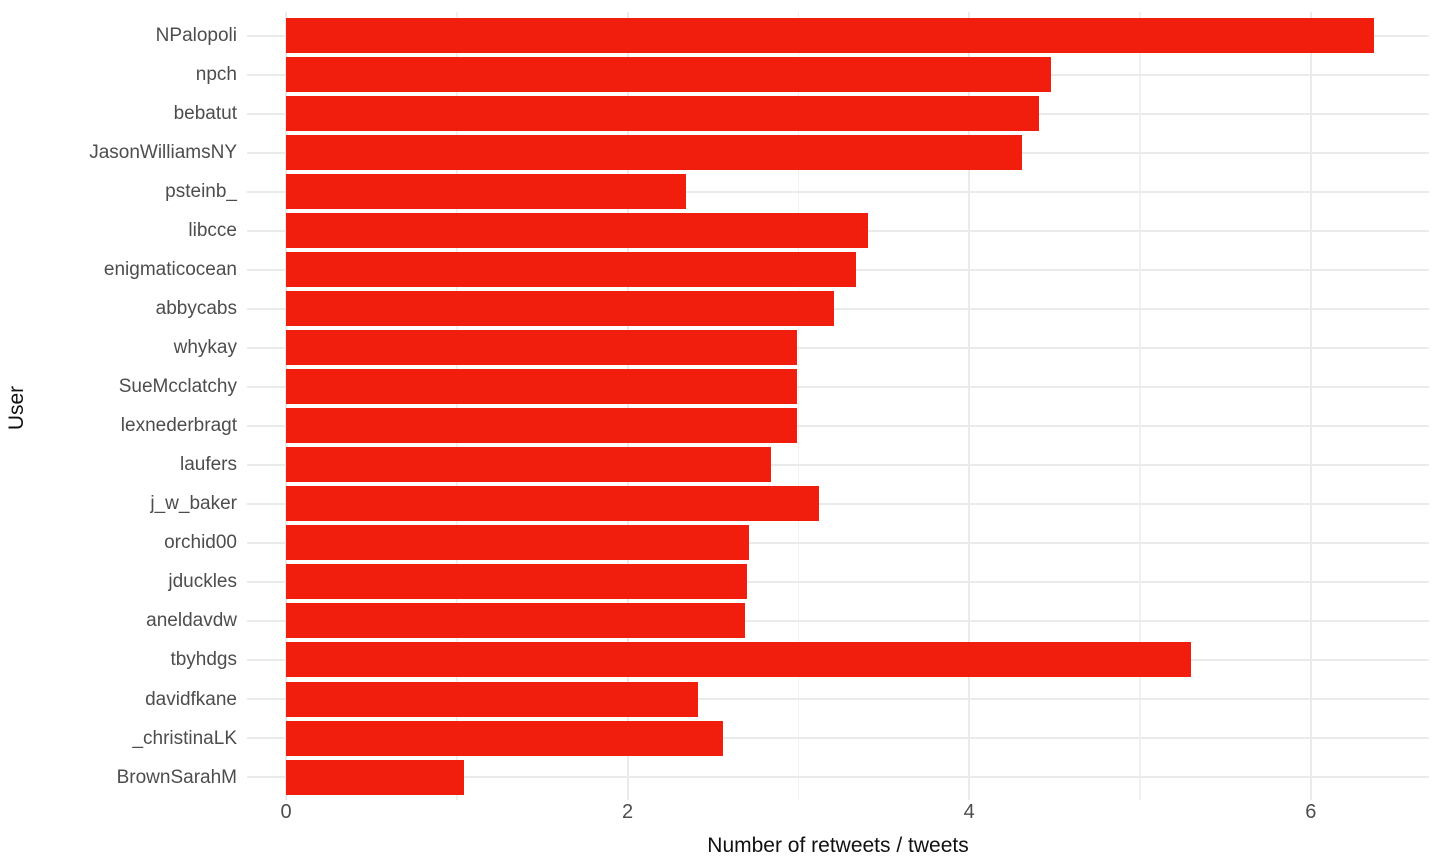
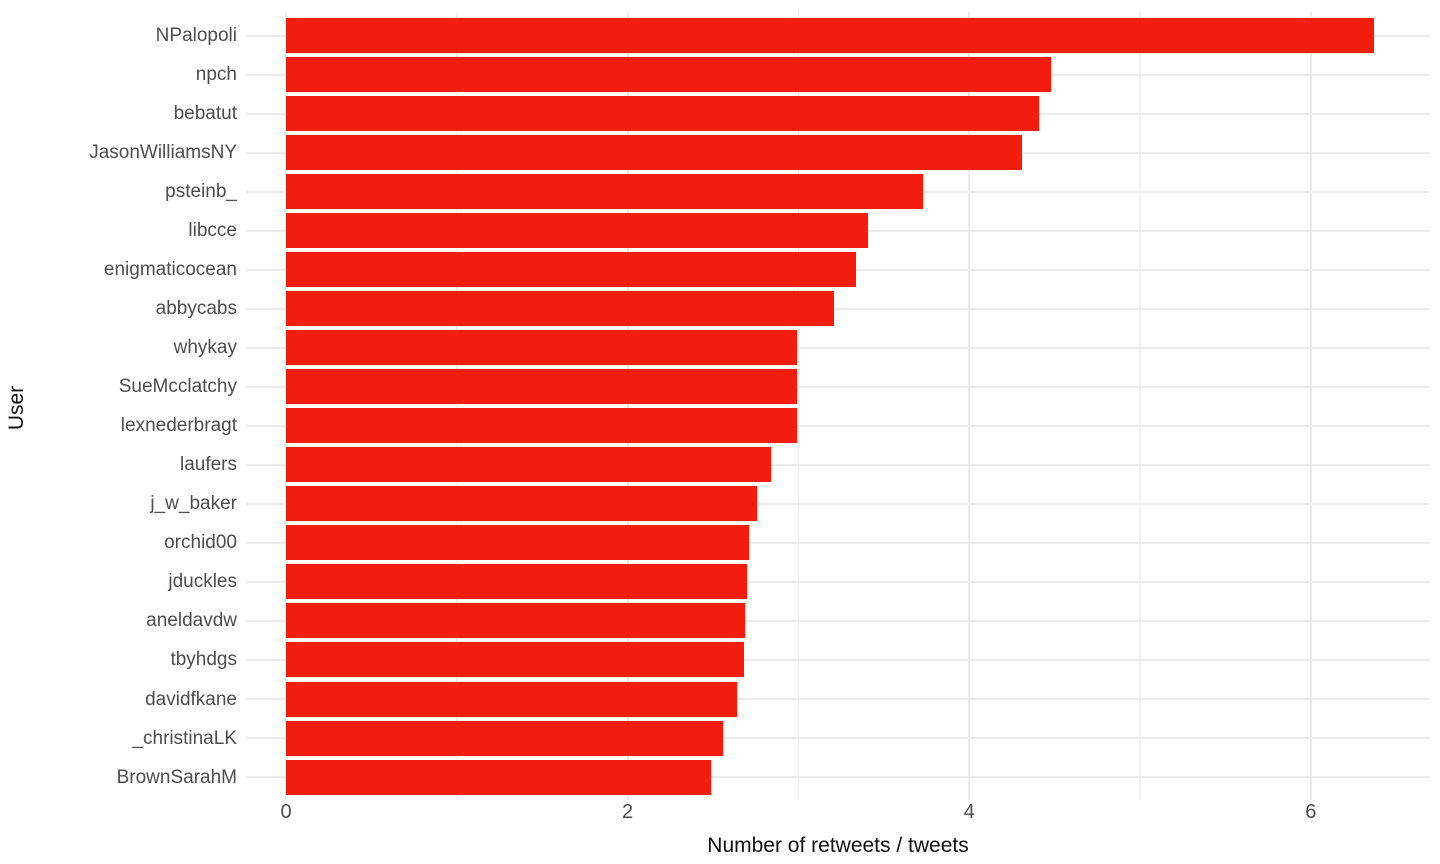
psteinb_: 2.34 -> 3.73
j_w_baker: 3.12 -> 2.76
tbyhdgs: 5.30 -> 2.68
davidfkane: 2.41 -> 2.64
BrownSarahM: 1.04 -> 2.49
